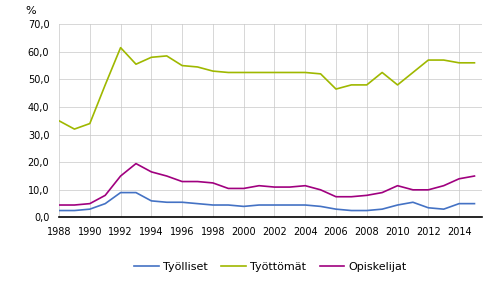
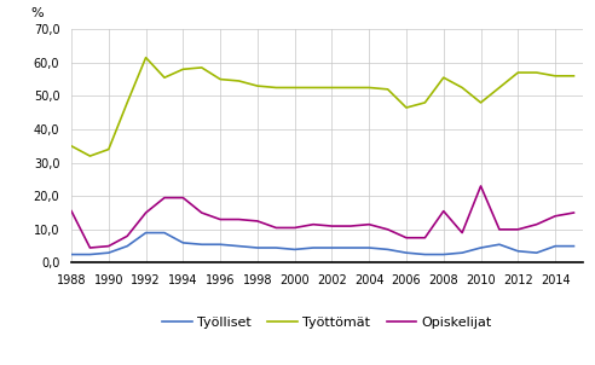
Opiskelijat/1988: 4,5 -> 15,5
Opiskelijat/1994: 16,5 -> 19,5
Työttömät/2008: 48,0 -> 55,5
Opiskelijat/2008: 8,0 -> 15,5
Opiskelijat/2010: 11,5 -> 23,0
